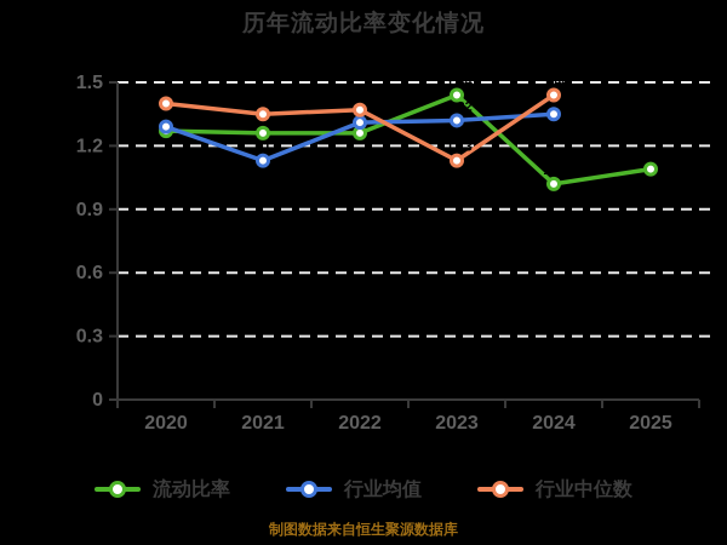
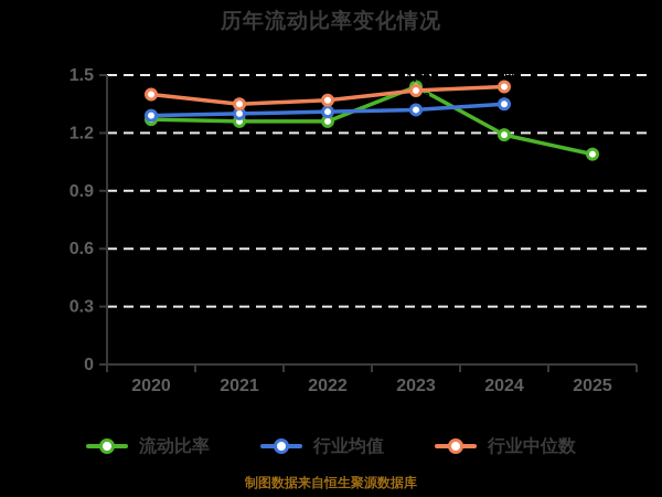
行业均值/2021: 1.13 -> 1.30
行业中位数/2023: 1.13 -> 1.42
流动比率/2024: 1.02 -> 1.19
